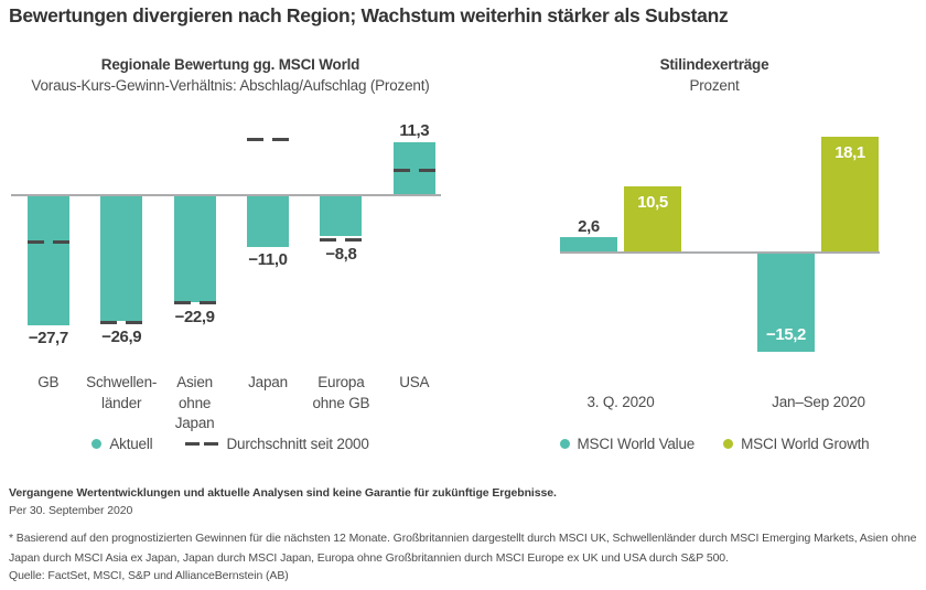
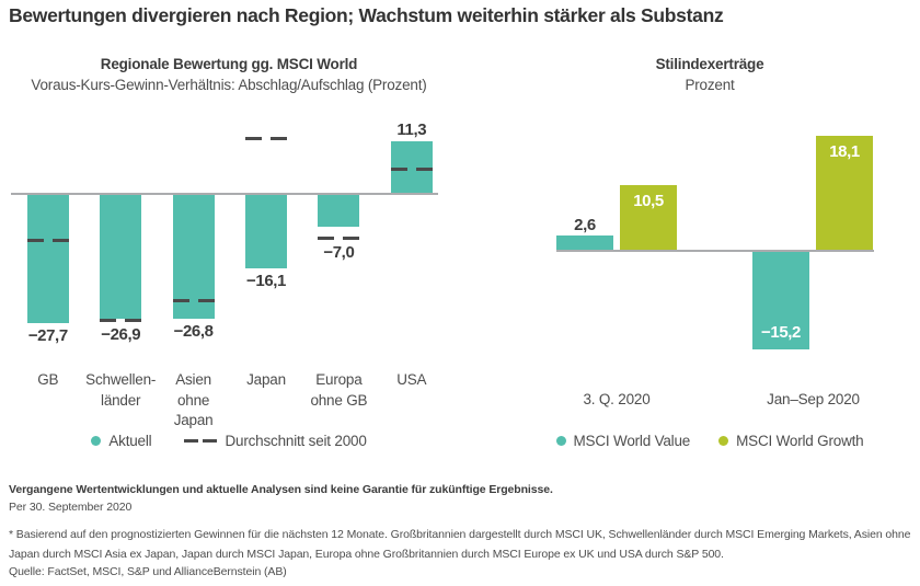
Regionale Bewertung gg. MSCI World/Aktuell/Asien ohne Japan: −22,9 -> −26,8
Regionale Bewertung gg. MSCI World/Aktuell/Japan: −11,0 -> −16,1
Regionale Bewertung gg. MSCI World/Aktuell/Europa ohne GB: −8,8 -> −7,0
